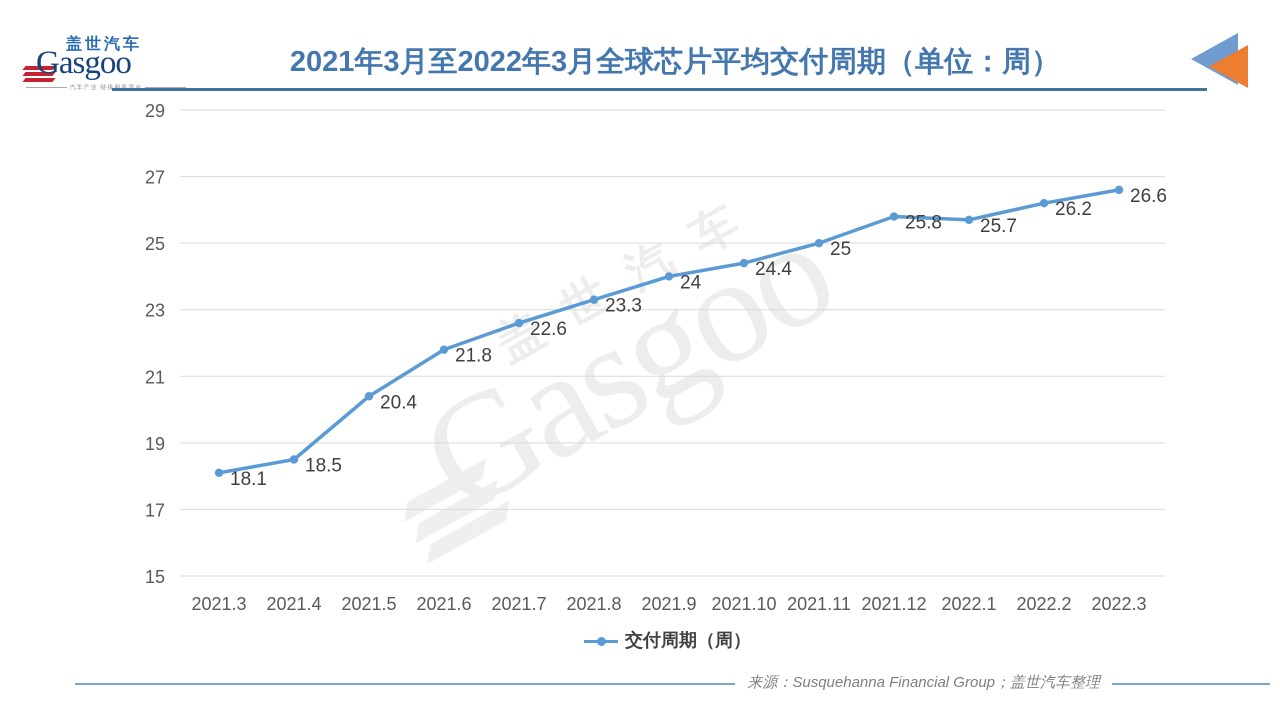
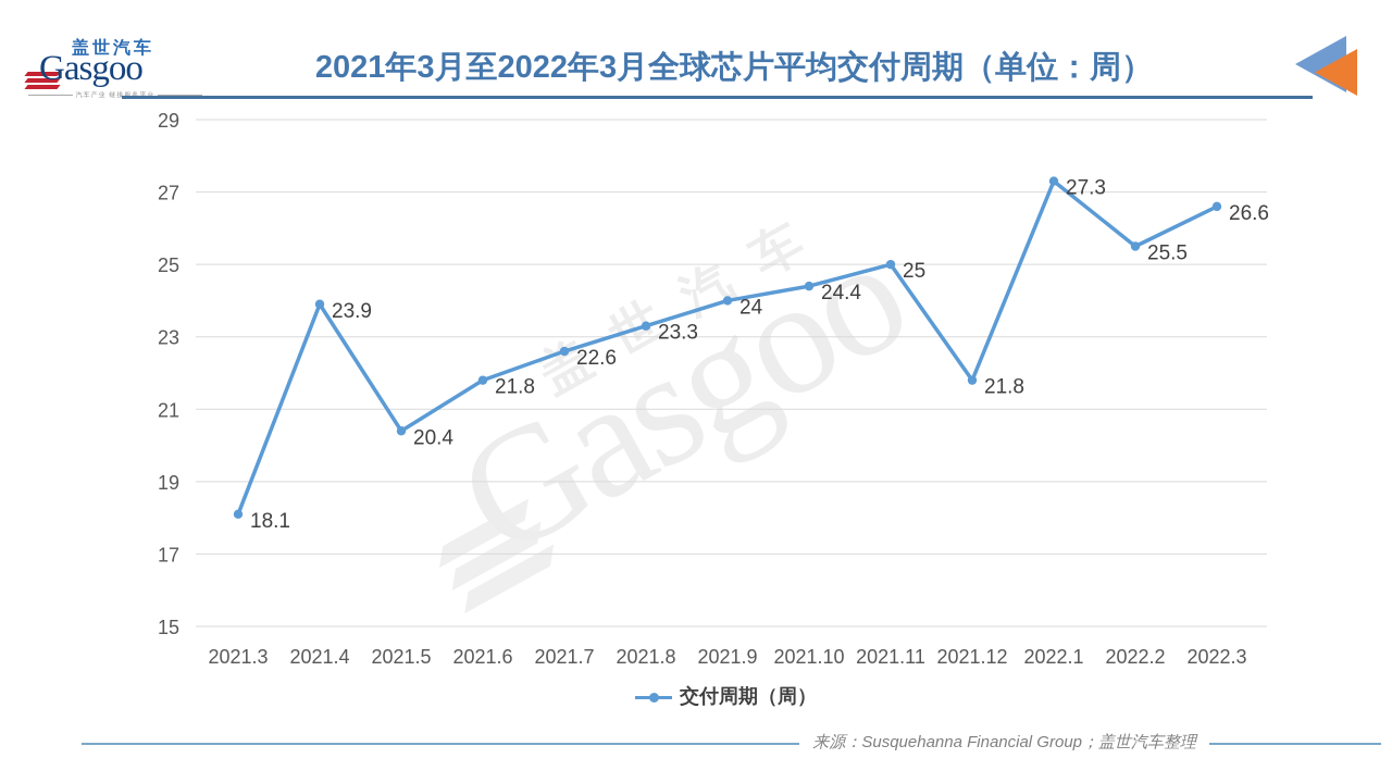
2021.4: 18.5 -> 23.9
2021.12: 25.8 -> 21.8
2022.1: 25.7 -> 27.3
2022.2: 26.2 -> 25.5
